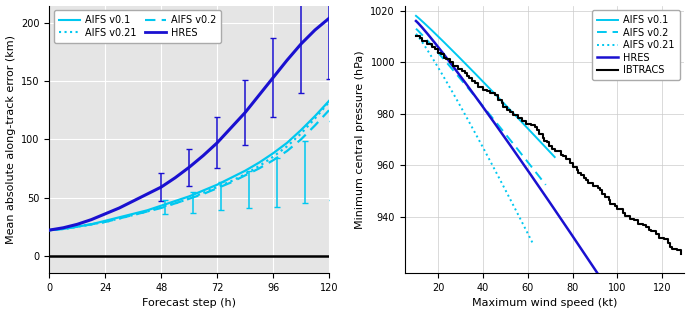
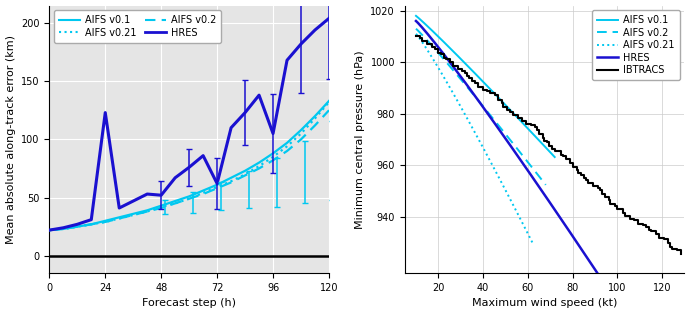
HRES/24: 36 -> 123
HRES/48: 59 -> 52
HRES/72: 97 -> 62
HRES/96: 153 -> 105
